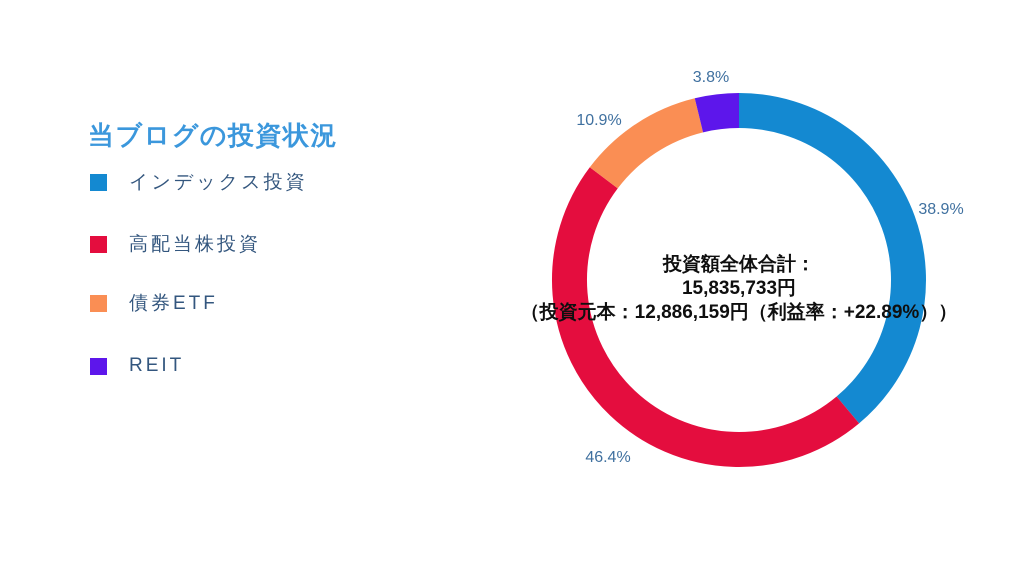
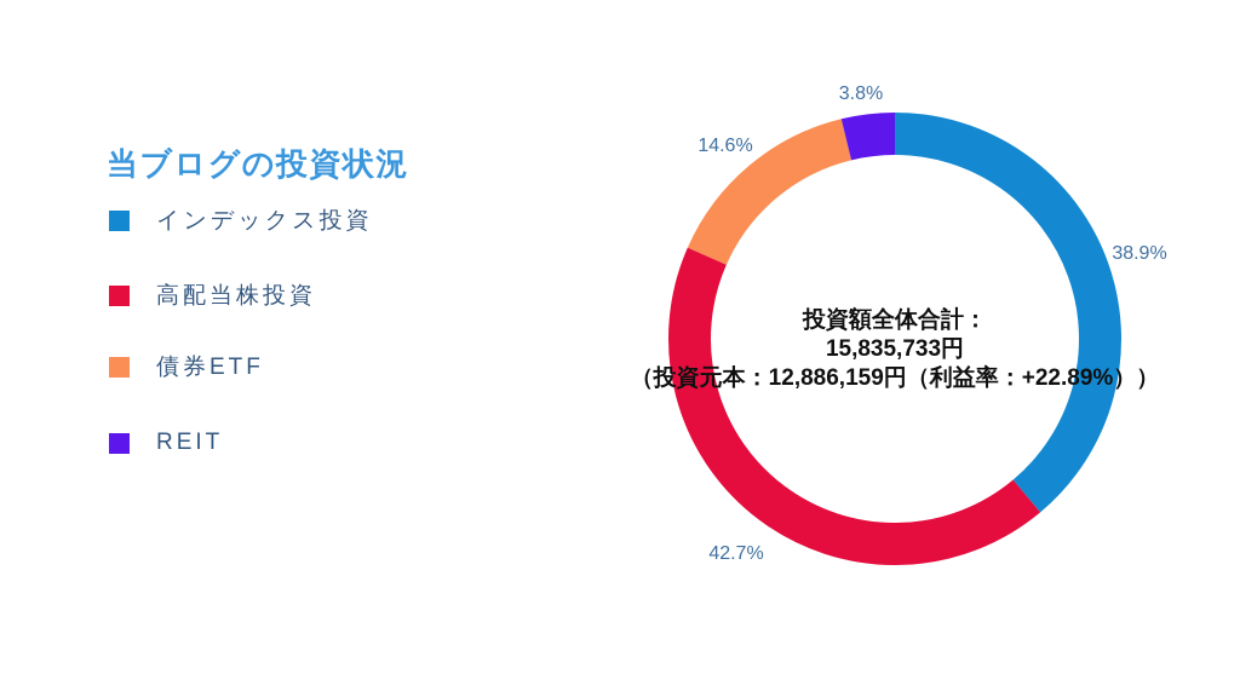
高配当株投資: 46.4% -> 42.7%
債券ETF: 10.9% -> 14.6%
